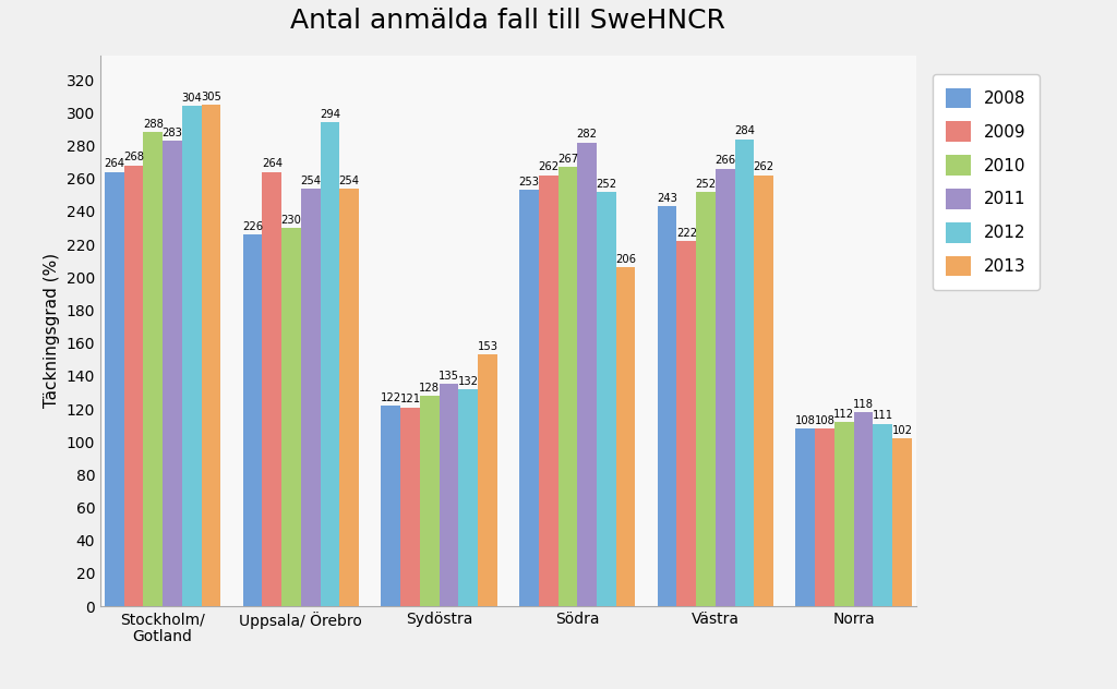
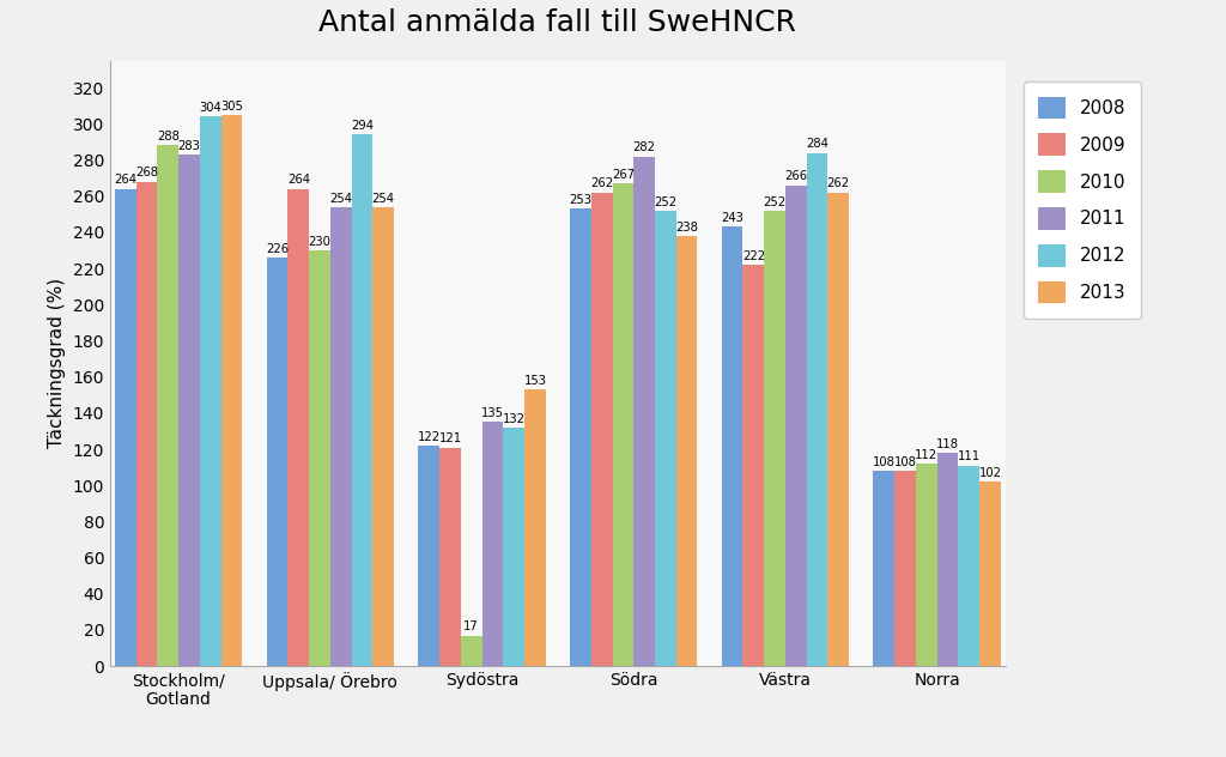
2010/Sydöstra: 128 -> 17
2013/Södra: 206 -> 238
